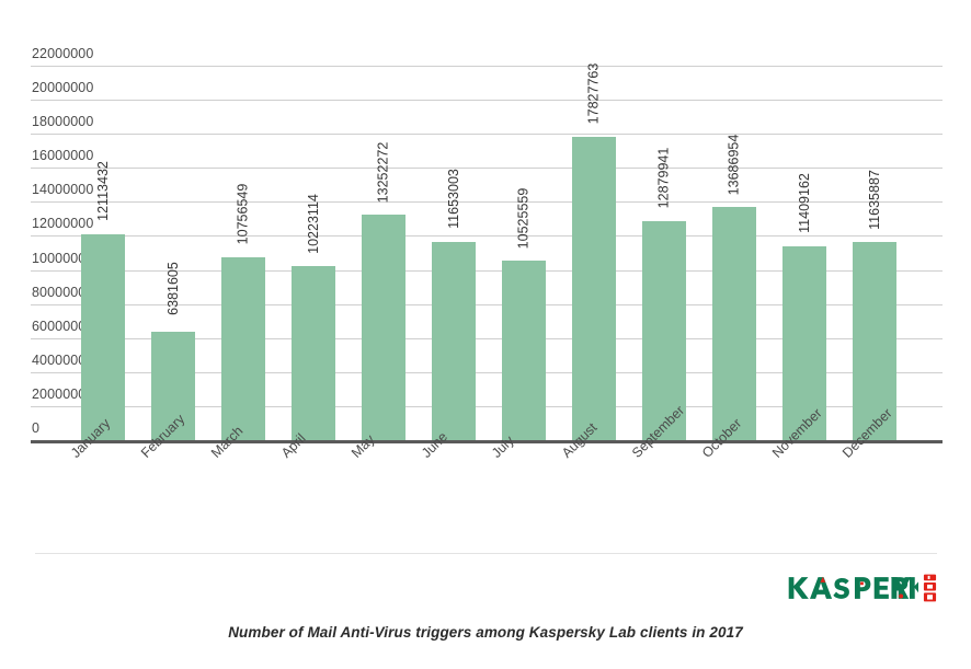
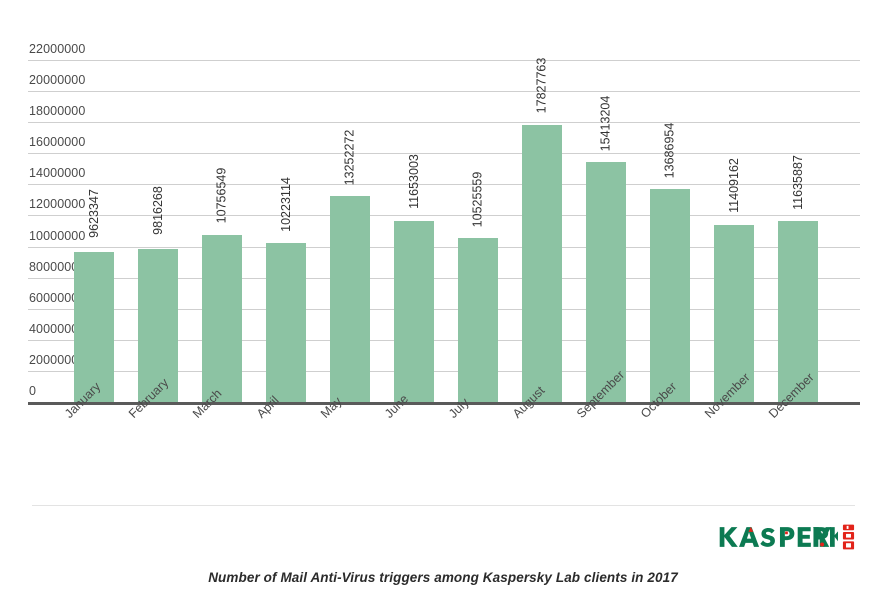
January: 12113432 -> 9623347
February: 6381605 -> 9816268
September: 12879941 -> 15413204
